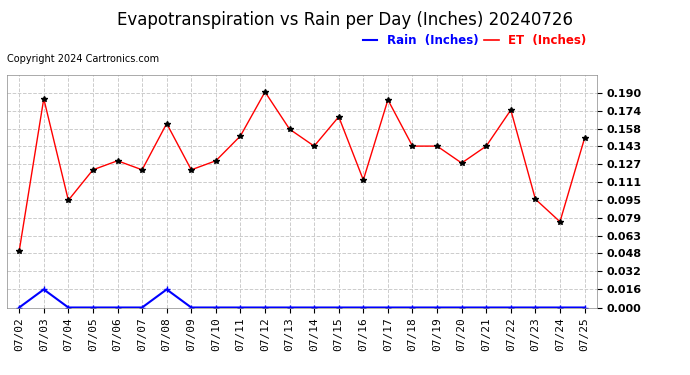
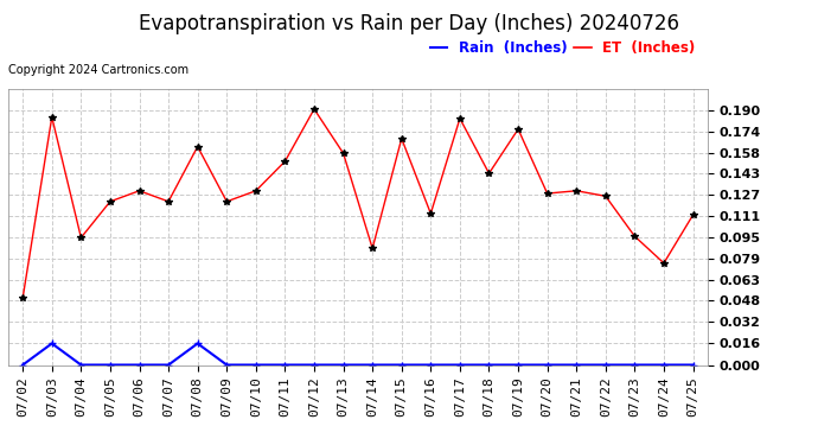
ET (Inches)/07/14: 0.143 -> 0.087
ET (Inches)/07/19: 0.143 -> 0.176
ET (Inches)/07/21: 0.143 -> 0.130
ET (Inches)/07/22: 0.175 -> 0.126
ET (Inches)/07/25: 0.150 -> 0.112
